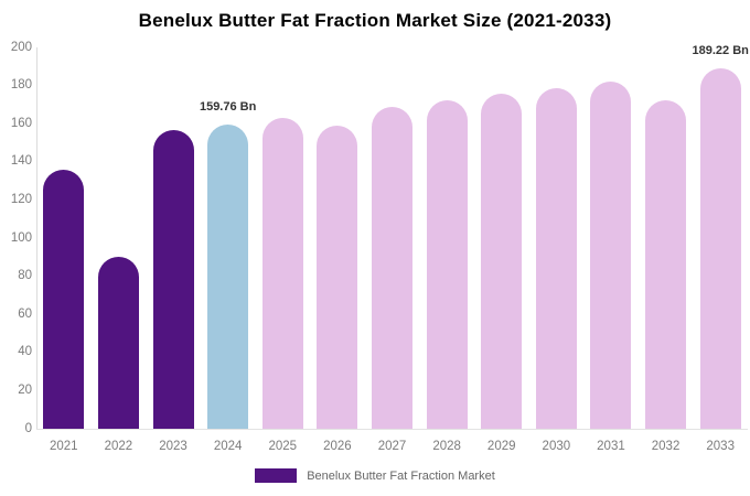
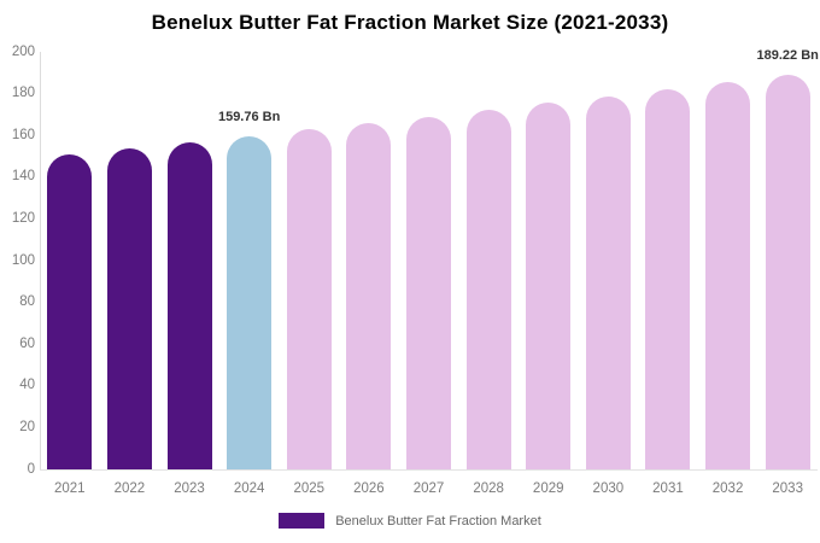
2021: 136 -> 151
2022: 90 -> 154
2026: 159 -> 166
2032: 172 -> 186
